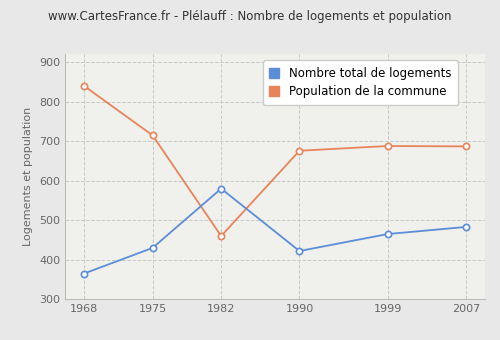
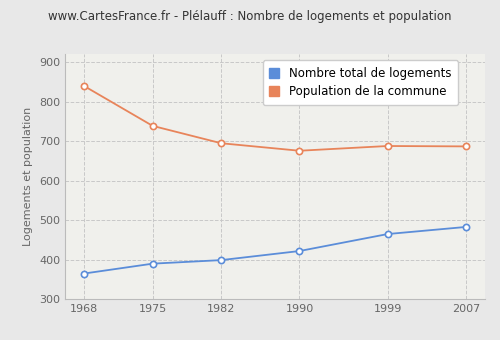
Nombre total de logements/1975: 430 -> 390
Population de la commune/1975: 715 -> 739
Nombre total de logements/1982: 580 -> 399
Population de la commune/1982: 460 -> 695
